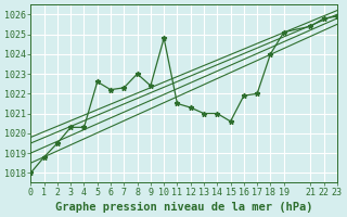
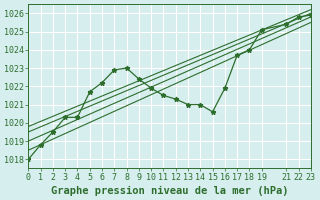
5: 1022.6 -> 1021.7
7: 1022.3 -> 1022.9
10: 1024.8 -> 1021.9
17: 1022.0 -> 1023.7
